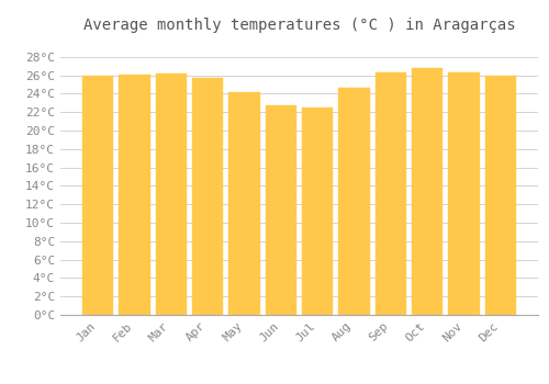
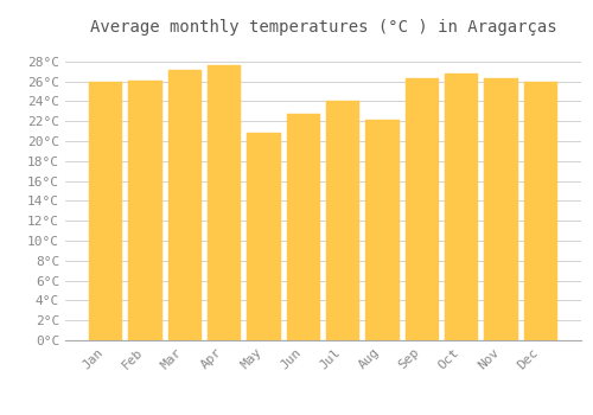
Mar: 26.2°C -> 27.2°C
Apr: 25.7°C -> 27.6°C
May: 24.2°C -> 20.8°C
Jul: 22.5°C -> 24.0°C
Aug: 24.6°C -> 22.2°C
